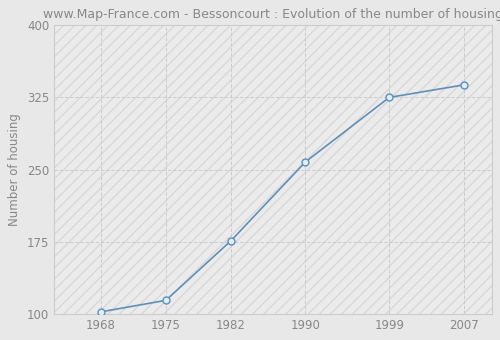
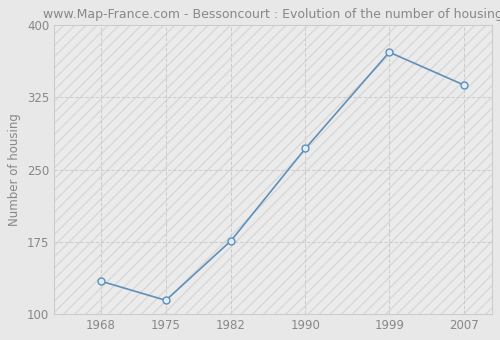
1968: 102 -> 134
1990: 258 -> 272
1999: 325 -> 372
